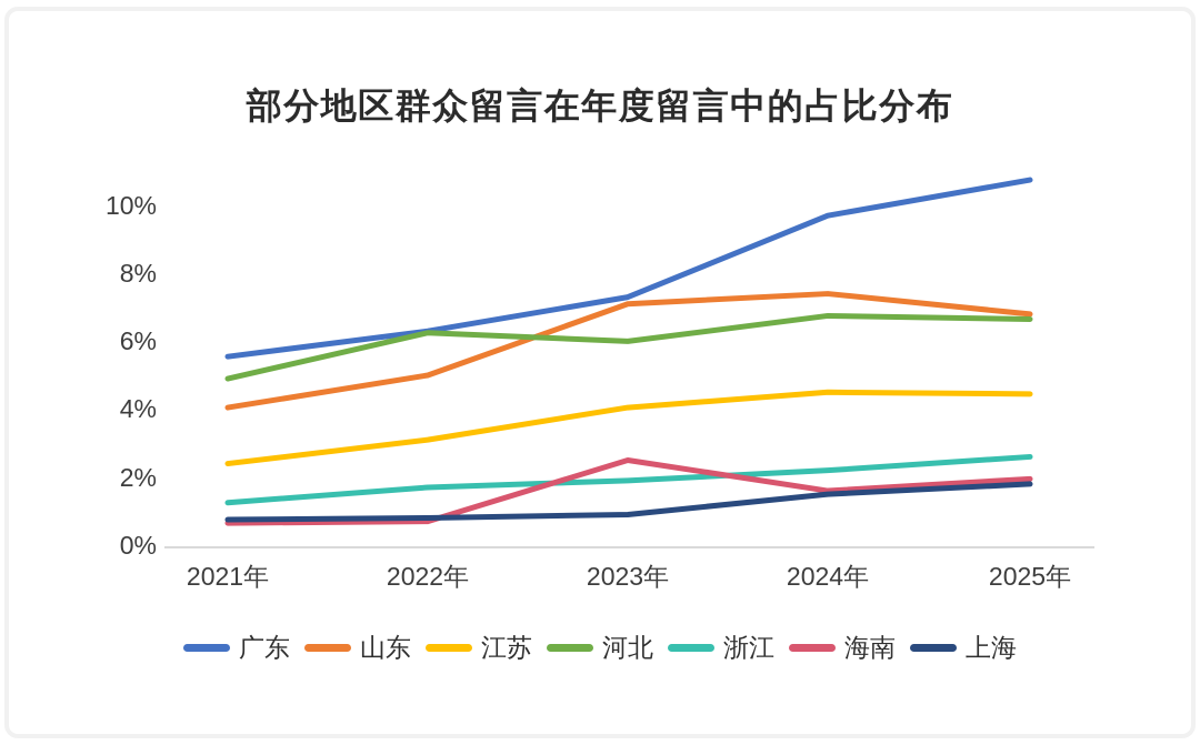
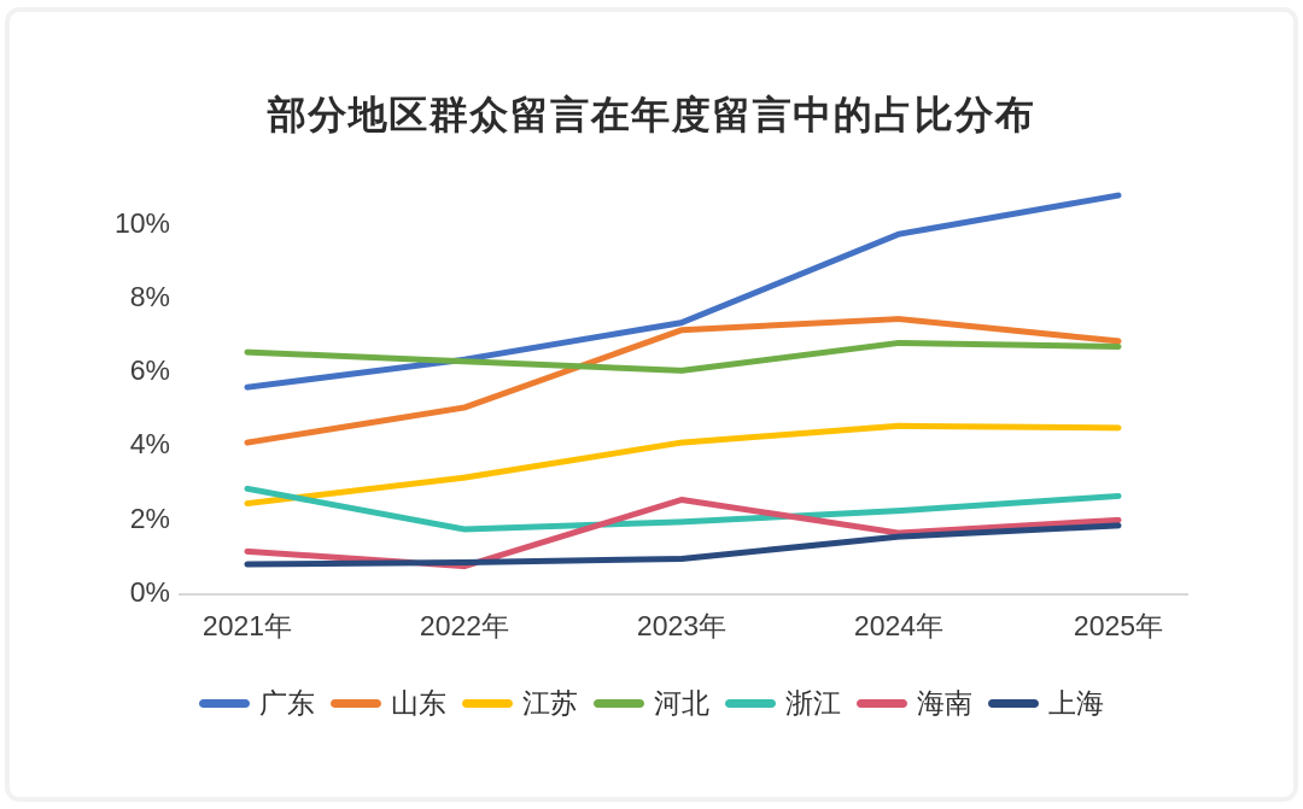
河北/2021年: 4.9% -> 6.5%
浙江/2021年: 1.2% -> 2.8%
海南/2021年: 0.7% -> 1.1%
